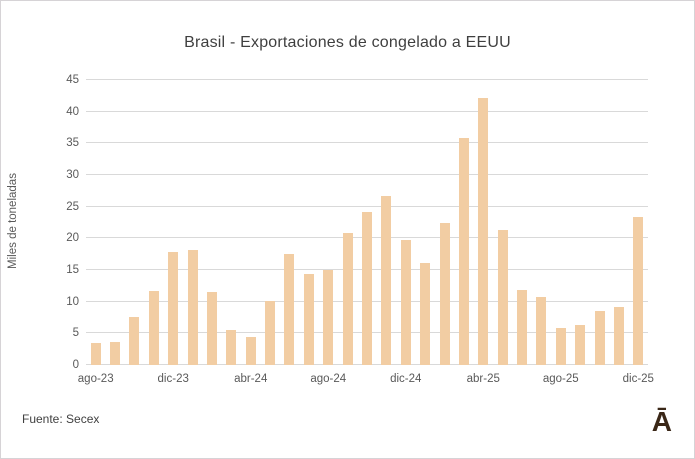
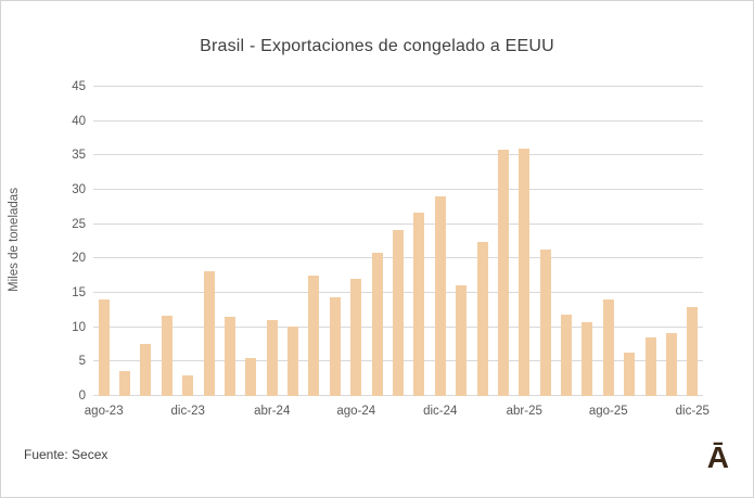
ago-23: 3 -> 14
dic-23: 18 -> 3
abr-24: 4 -> 11
ago-24: 15 -> 17
dic-24: 20 -> 29
abr-25: 42 -> 36
ago-25: 6 -> 14
dic-25: 23 -> 13
